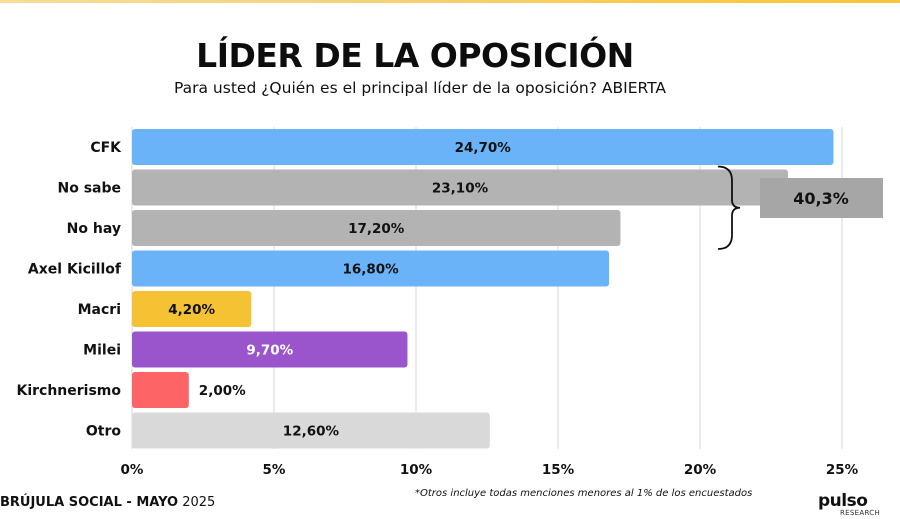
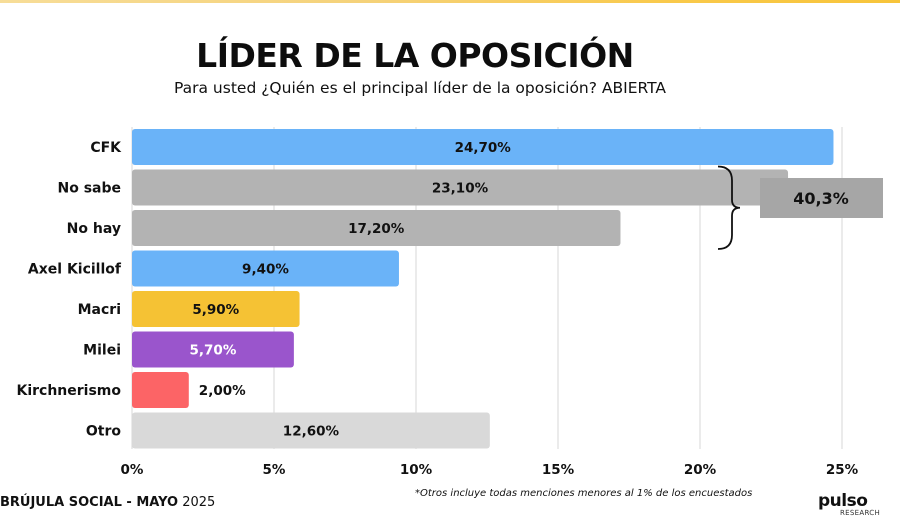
Axel Kicillof: 16,80% -> 9,40%
Macri: 4,20% -> 5,90%
Milei: 9,70% -> 5,70%
